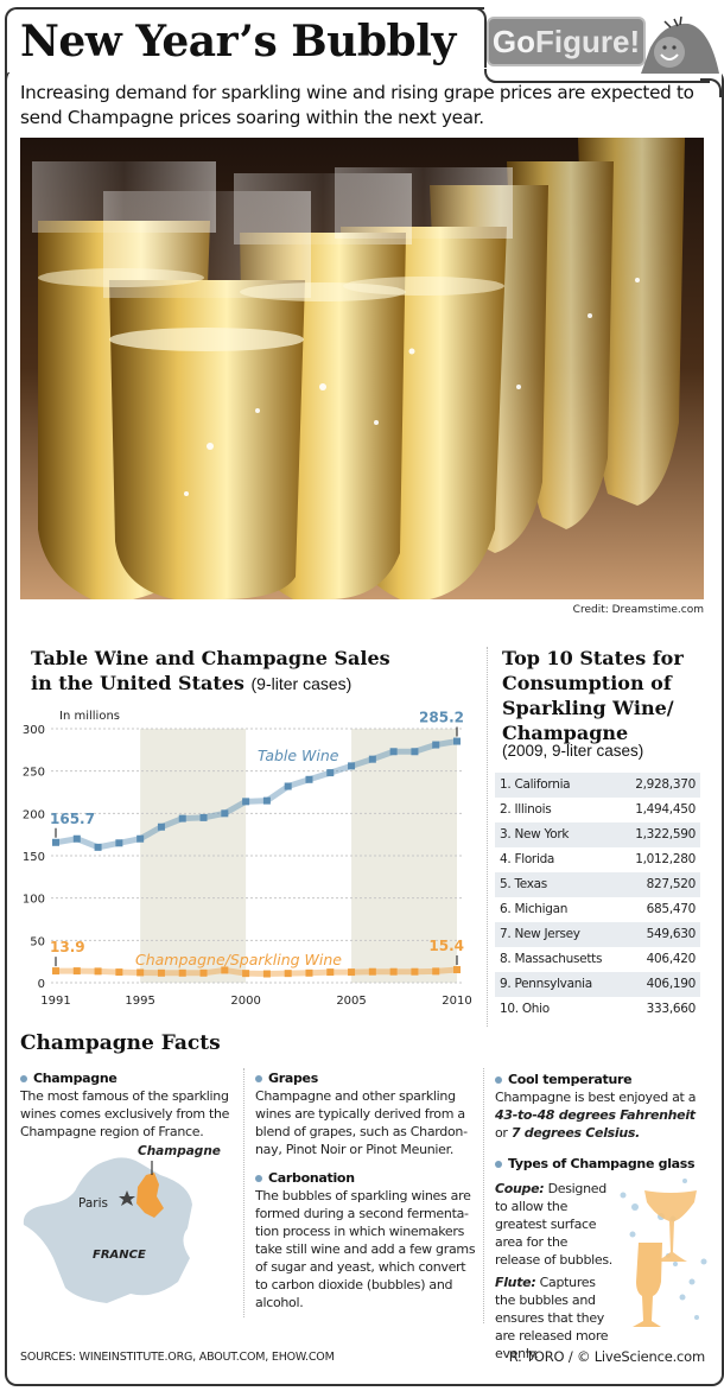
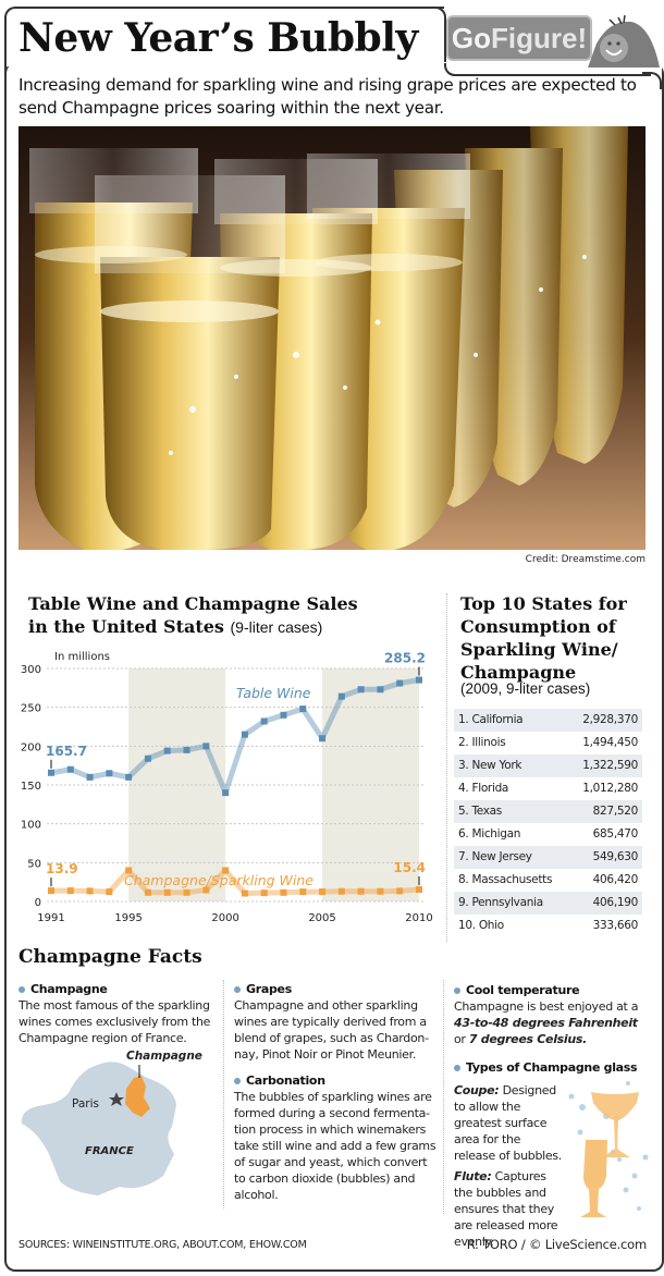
Table Wine/1995: 170 -> 160
Champagne/Sparkling Wine/1995: 10 -> 40
Table Wine/2000: 210 -> 140
Champagne/Sparkling Wine/2000: 10 -> 40
Table Wine/2005: 260 -> 210
